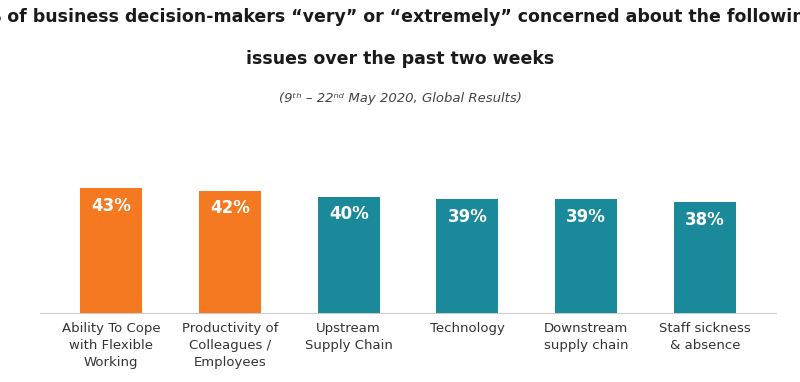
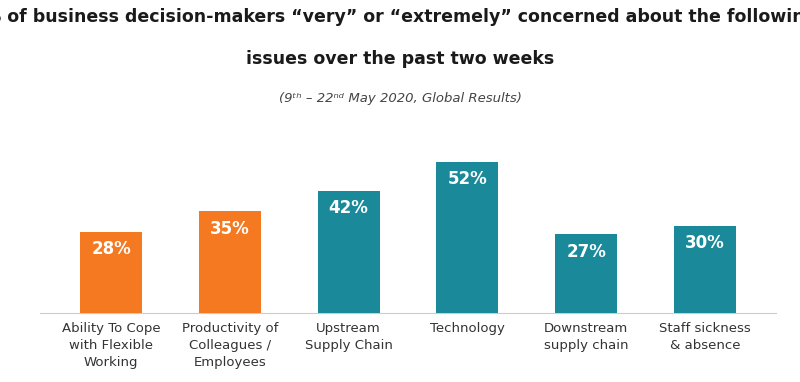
Ability To Cope with Flexible Working: 43% -> 28%
Productivity of Colleagues / Employees: 42% -> 35%
Upstream Supply Chain: 40% -> 42%
Technology: 39% -> 52%
Downstream supply chain: 39% -> 27%
Staff sickness & absence: 38% -> 30%
